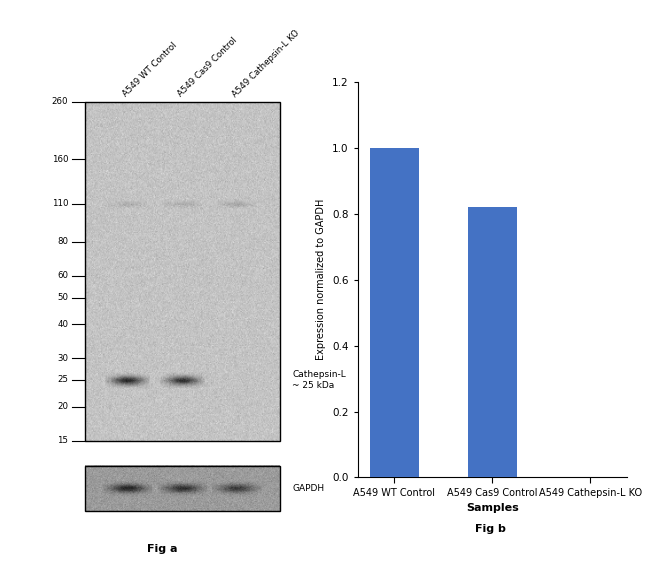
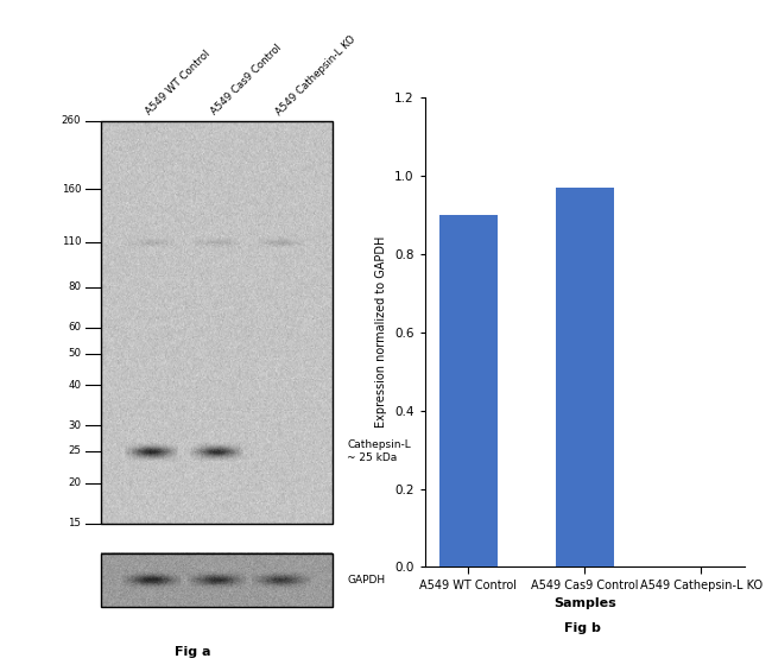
A549 WT Control: 1.00 -> 0.90
A549 Cas9 Control: 0.82 -> 0.97
